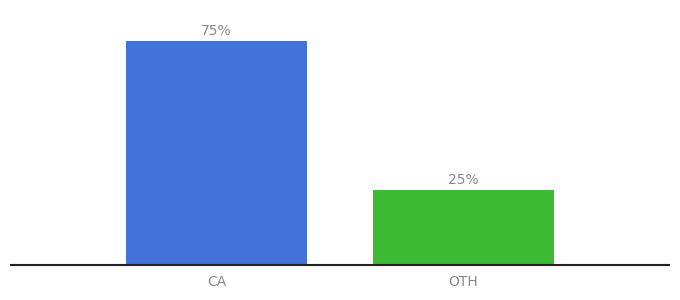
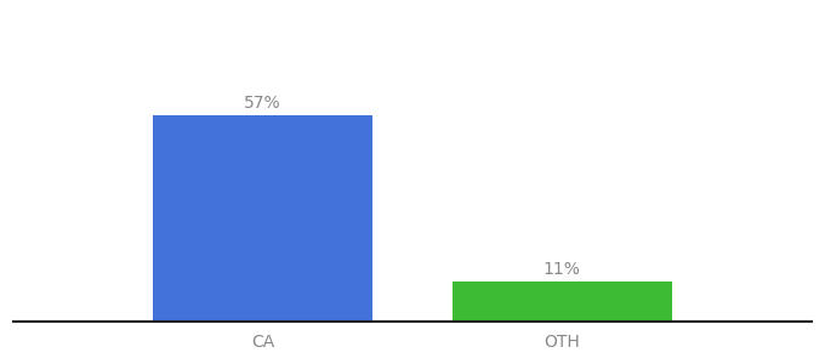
CA: 75% -> 57%
OTH: 25% -> 11%
